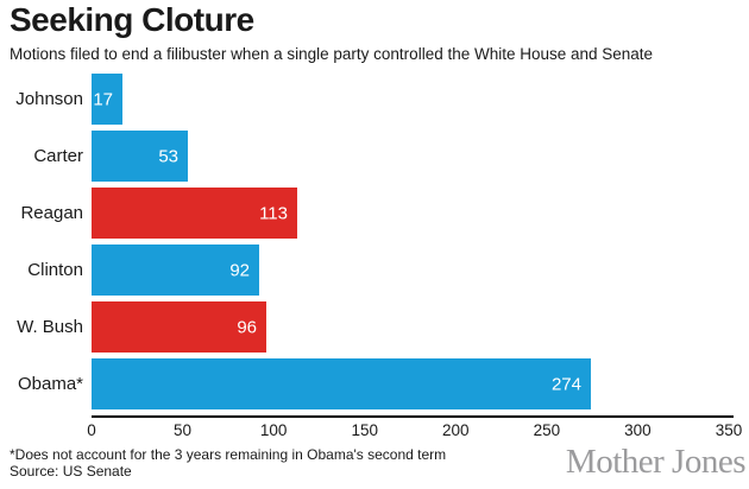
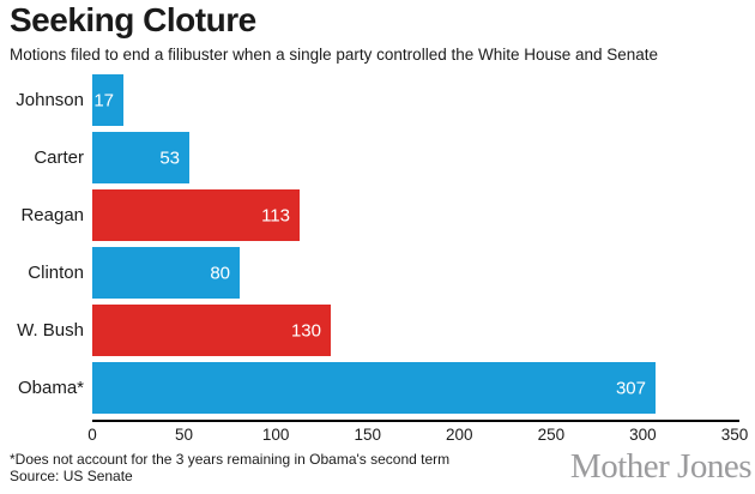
Clinton: 92 -> 80
W. Bush: 96 -> 130
Obama*: 274 -> 307
